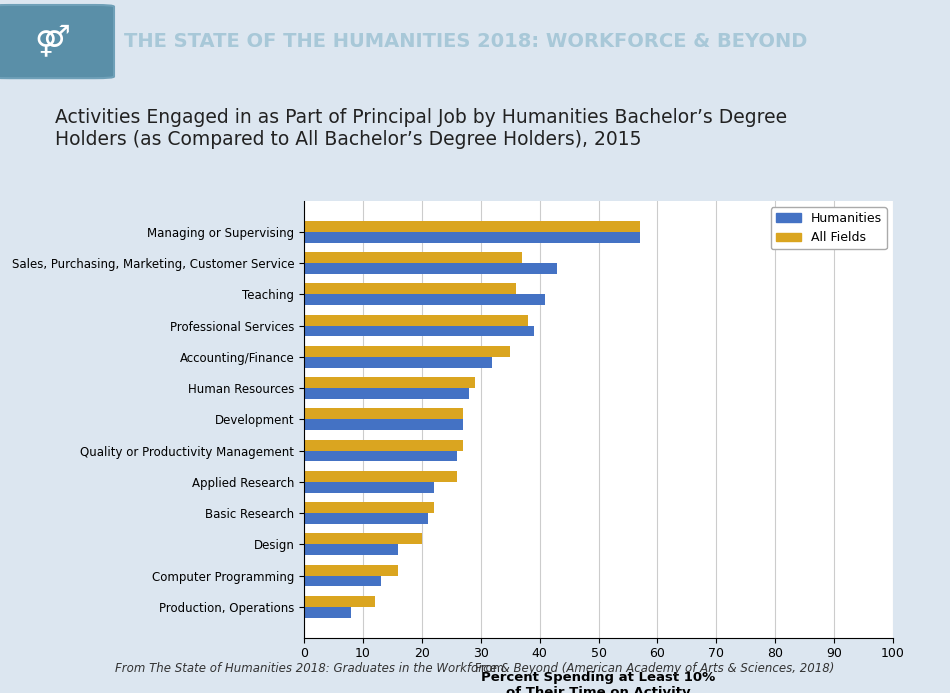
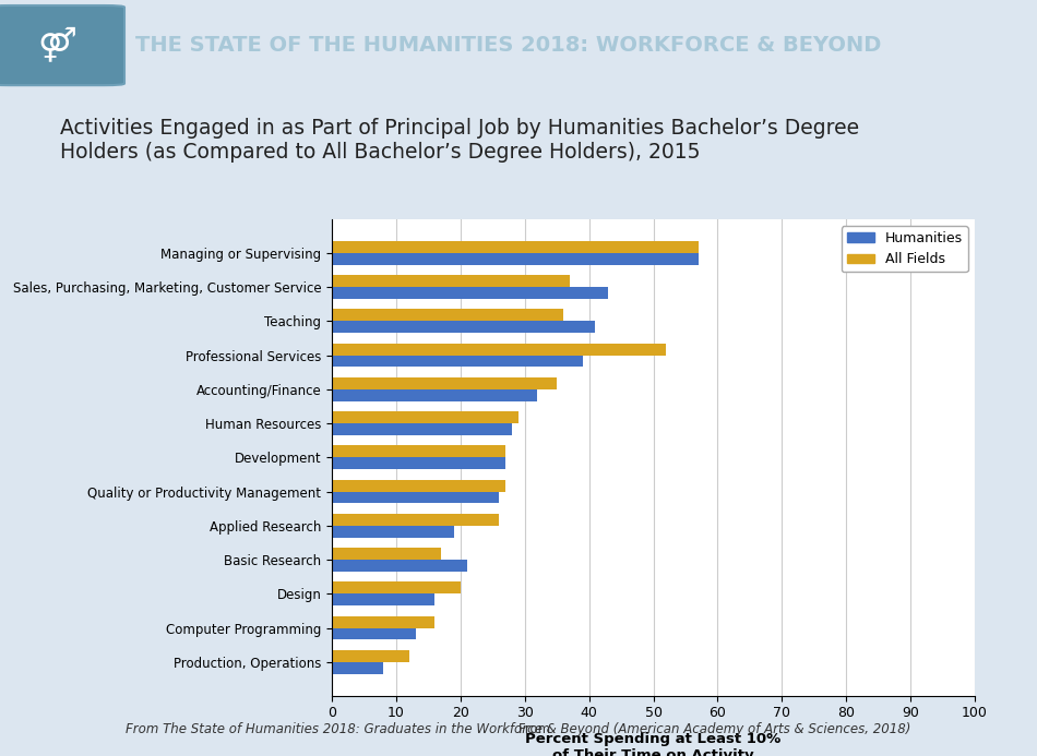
All Fields/Professional Services: 38 -> 52
Humanities/Applied Research: 22 -> 19
All Fields/Basic Research: 22 -> 17
